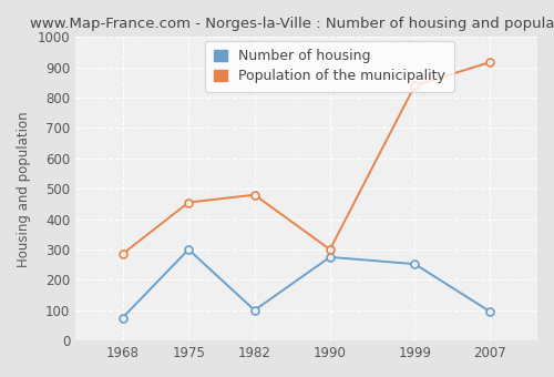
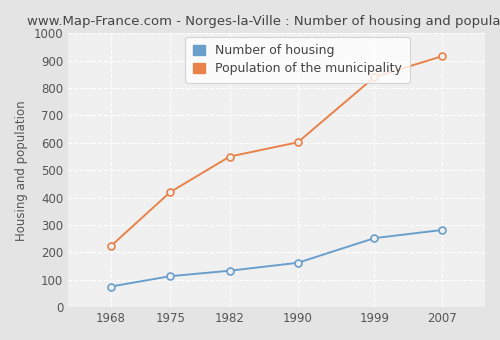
Population of the municipality/1968: 285 -> 222
Number of housing/1975: 300 -> 113
Population of the municipality/1975: 455 -> 420
Number of housing/1982: 100 -> 133
Population of the municipality/1982: 480 -> 550
Number of housing/1990: 275 -> 162
Population of the municipality/1990: 300 -> 602
Number of housing/2007: 95 -> 282
